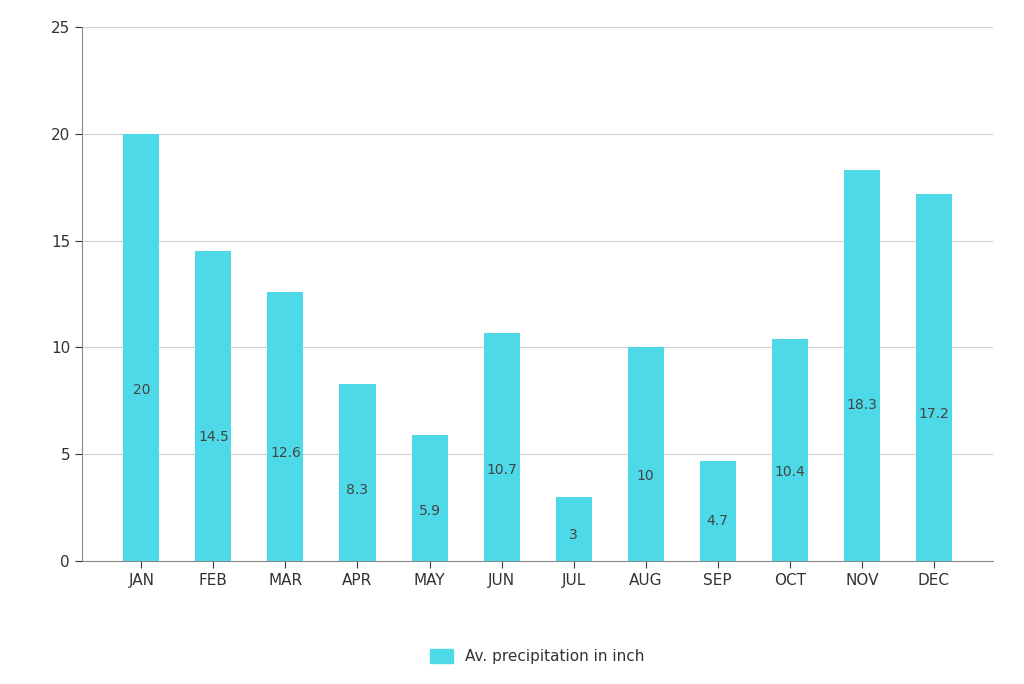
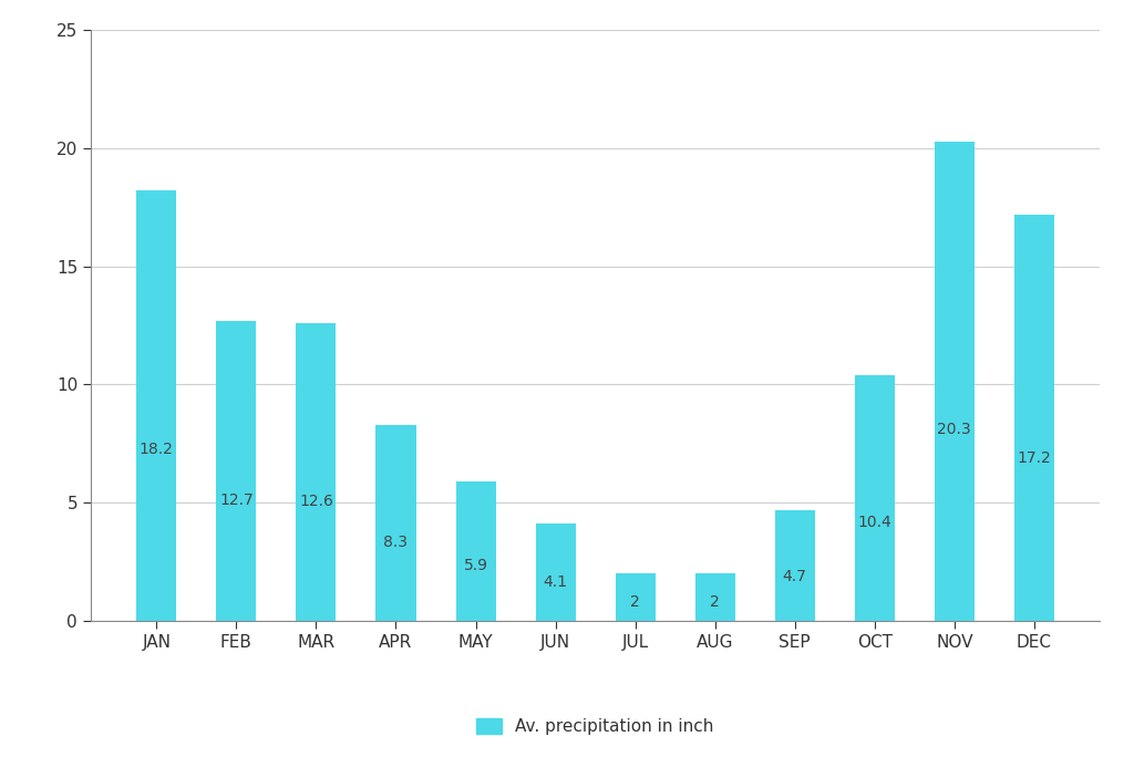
JAN: 20 -> 18.2
FEB: 14.5 -> 12.7
JUN: 10.7 -> 4.1
JUL: 3 -> 2
AUG: 10 -> 2
NOV: 18.3 -> 20.3
